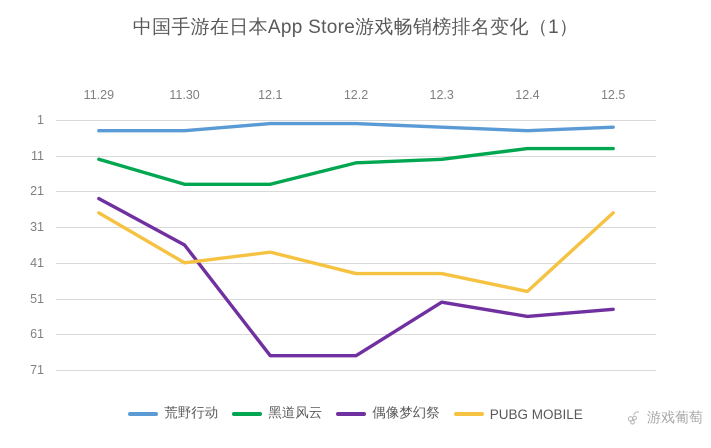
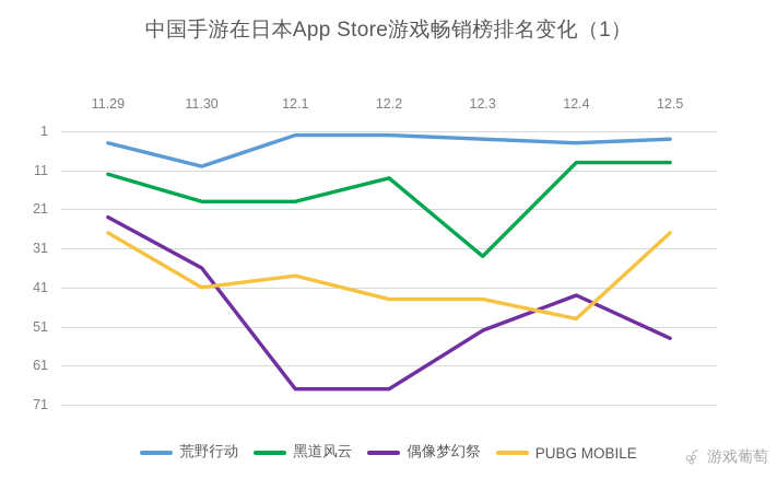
荒野行动/11.30: 4 -> 10
黑道风云/12.3: 12 -> 33
偶像梦幻祭/12.4: 56 -> 43
